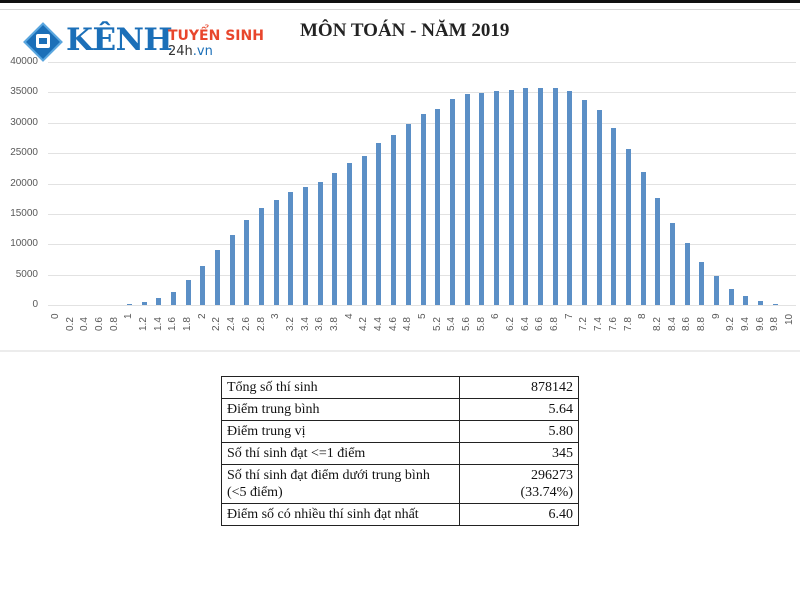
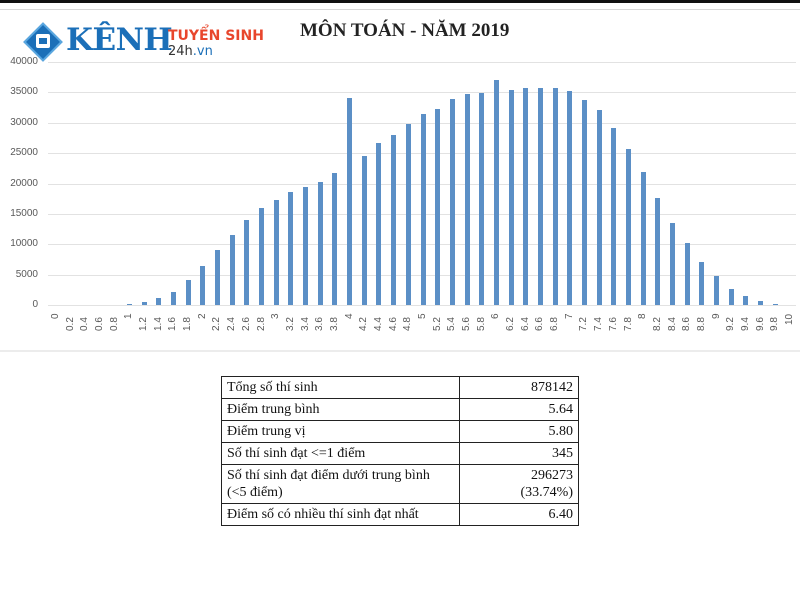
4: 23000 -> 34000
6: 35000 -> 37000
